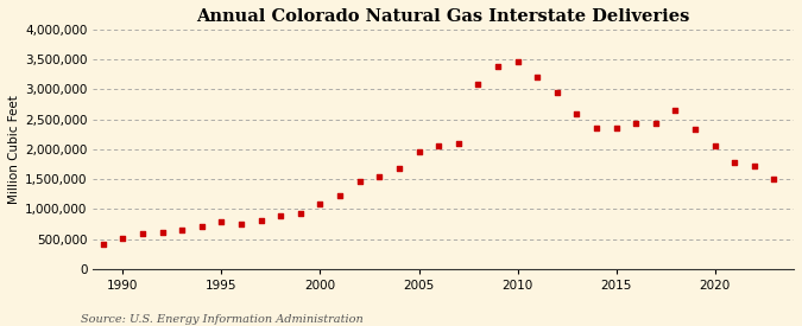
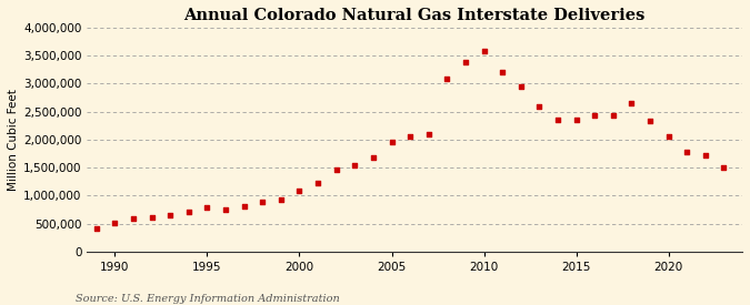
2010: 3,460,000 -> 3,590,000
